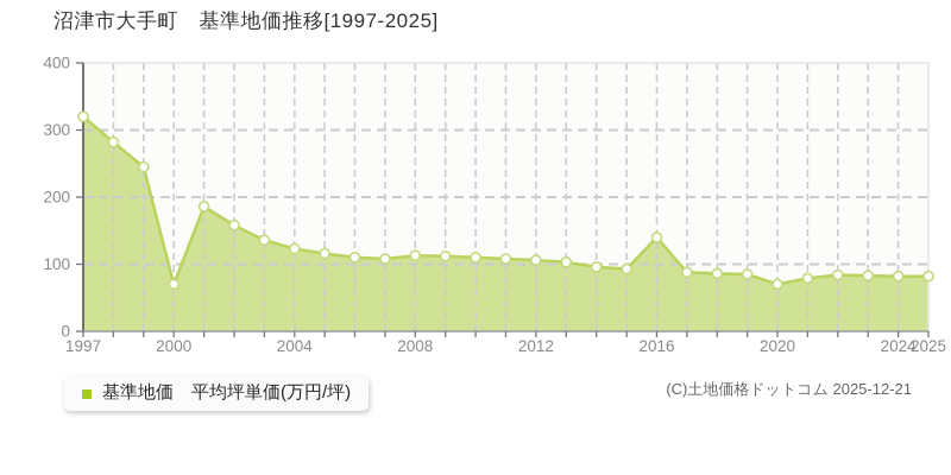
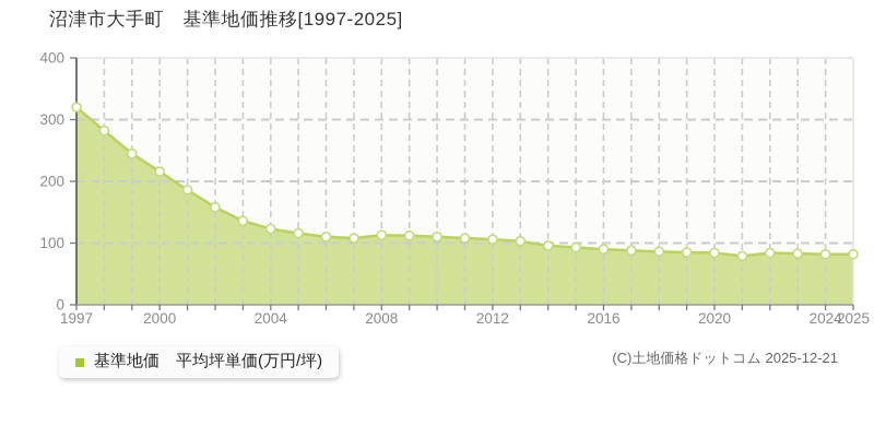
2000: 70 -> 220
2016: 140 -> 90
2020: 70 -> 80
